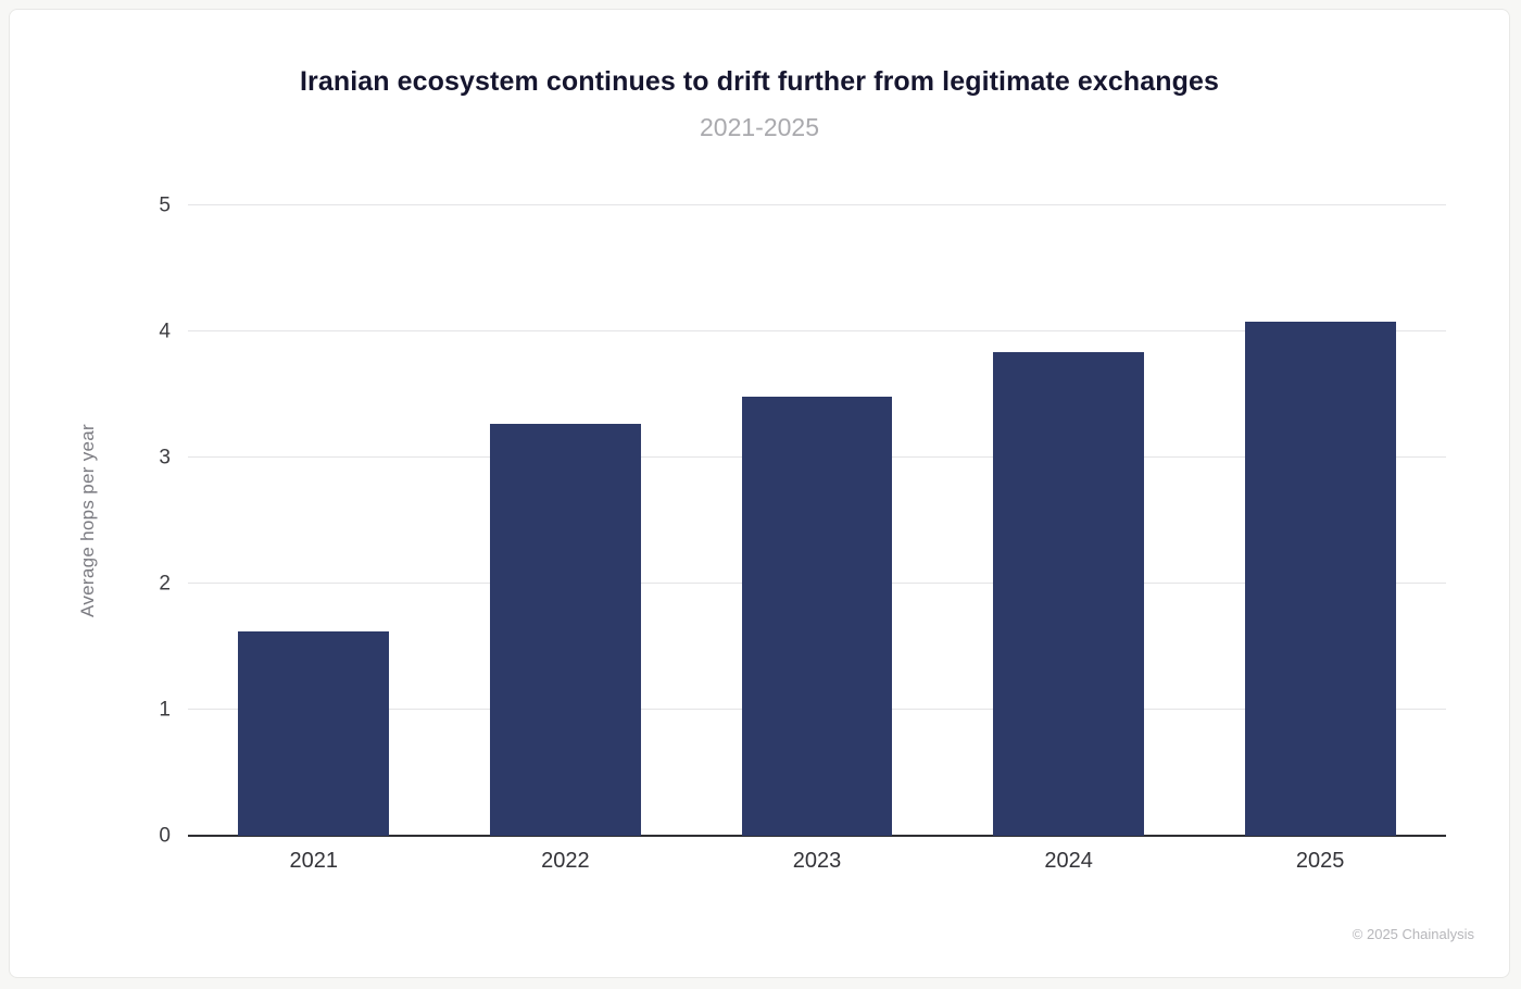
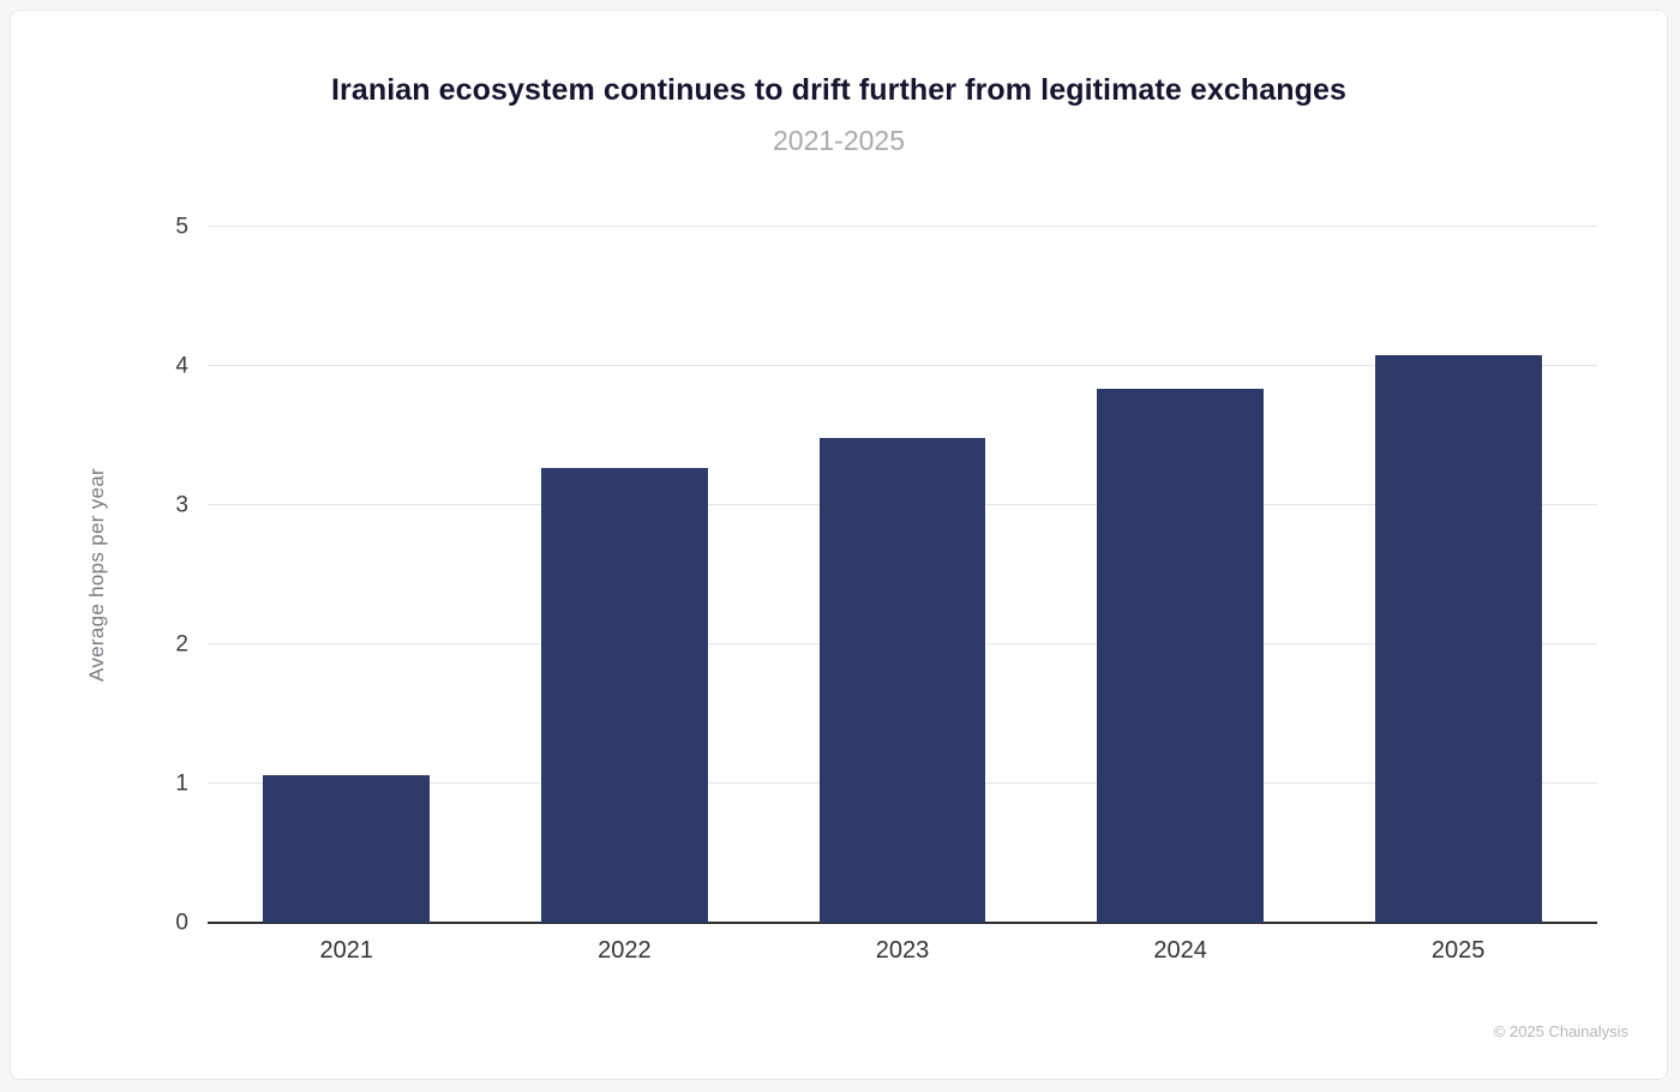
2021: 1.62 -> 1.06
